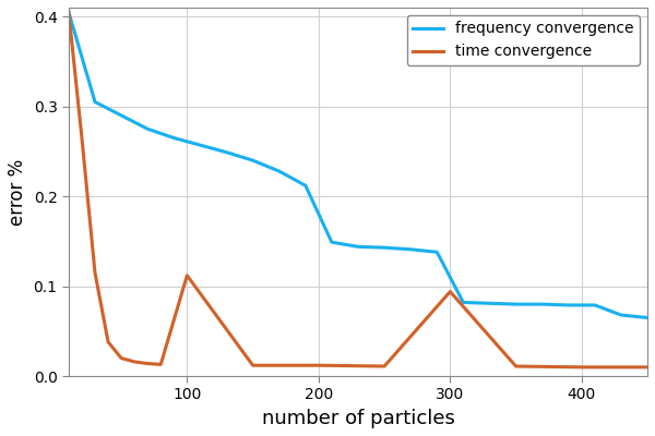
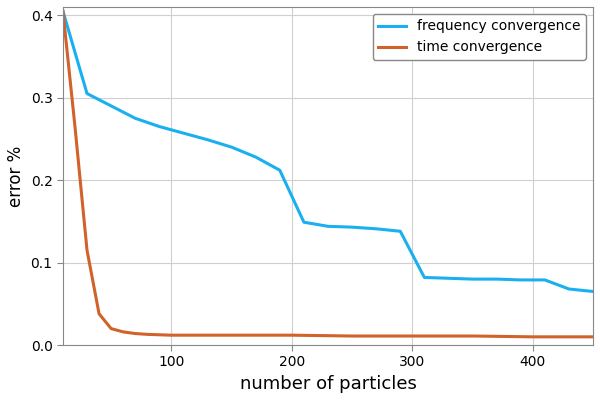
time convergence/100: 0.112 -> 0.012
time convergence/300: 0.094 -> 0.011
